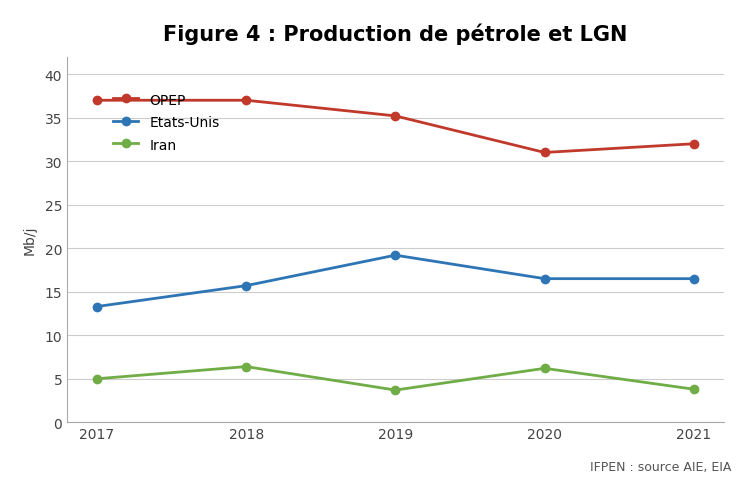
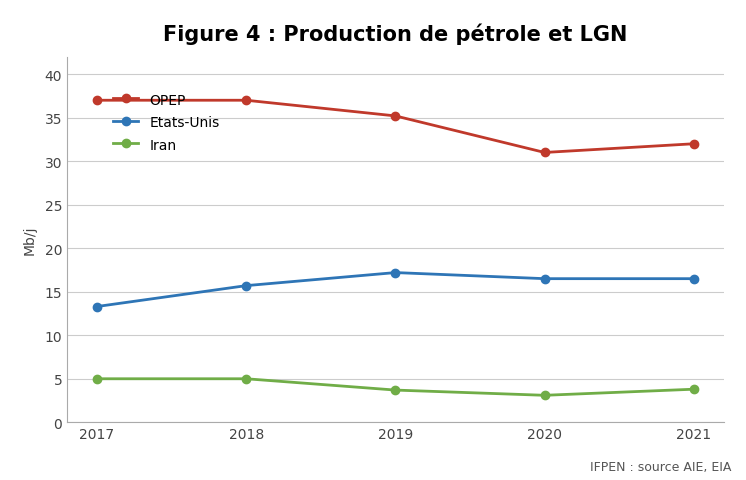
Iran/2018: 6.4 -> 5.0
Etats-Unis/2019: 19.2 -> 17.2
Iran/2020: 6.2 -> 3.1
